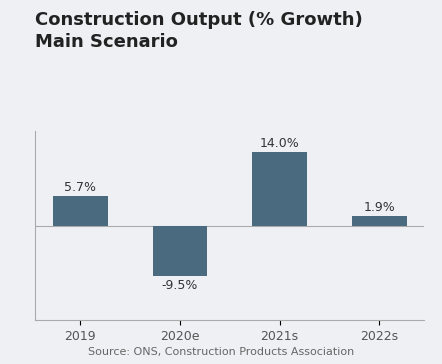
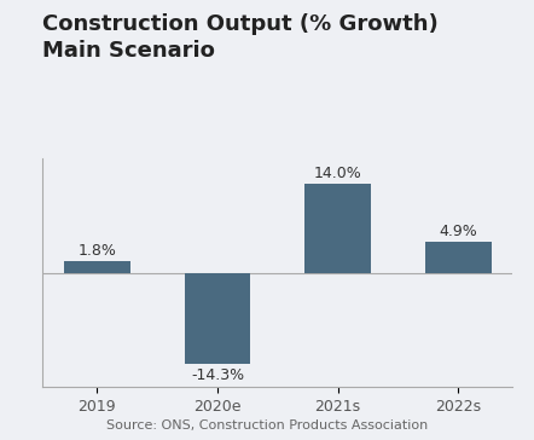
2019: 5.7% -> 1.8%
2020e: -9.5% -> -14.3%
2022s: 1.9% -> 4.9%
